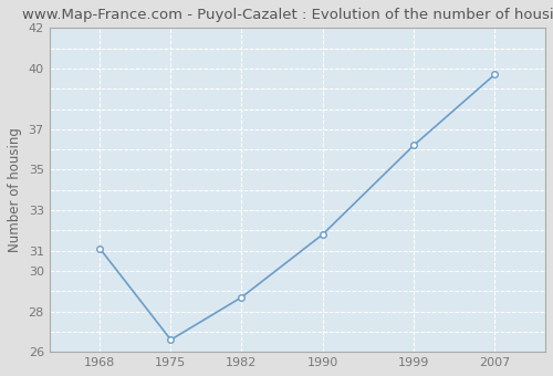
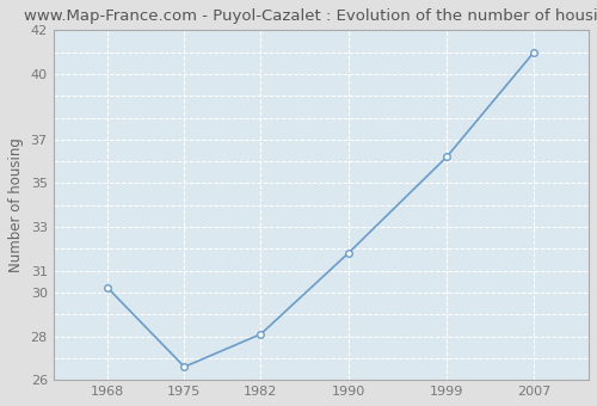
1968: 31.1 -> 30.2
1982: 28.7 -> 28.1
2007: 39.7 -> 41.0
